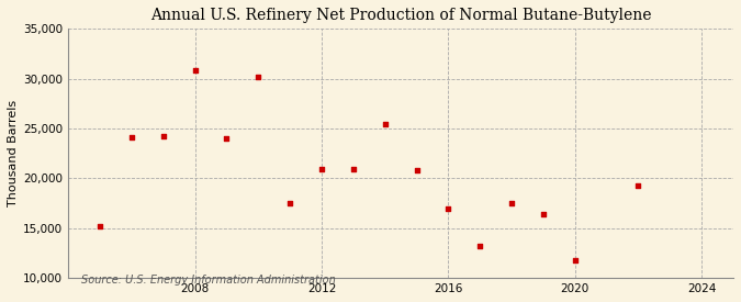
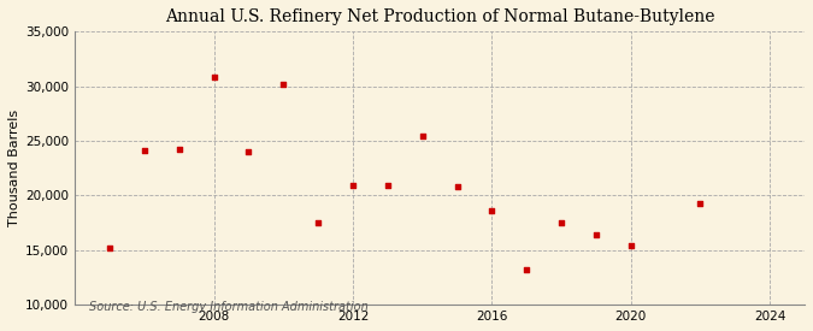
2016: 17,000 -> 18,600
2020: 11,800 -> 15,400
